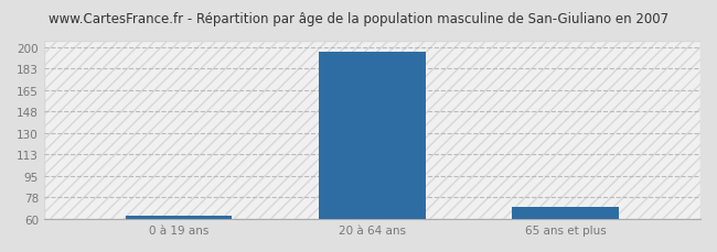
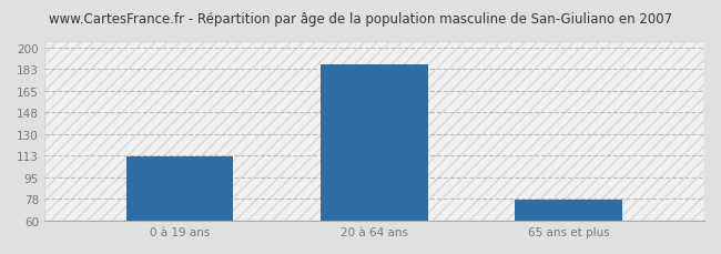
0 à 19 ans: 63 -> 112
20 à 64 ans: 196 -> 186
65 ans et plus: 70 -> 77
